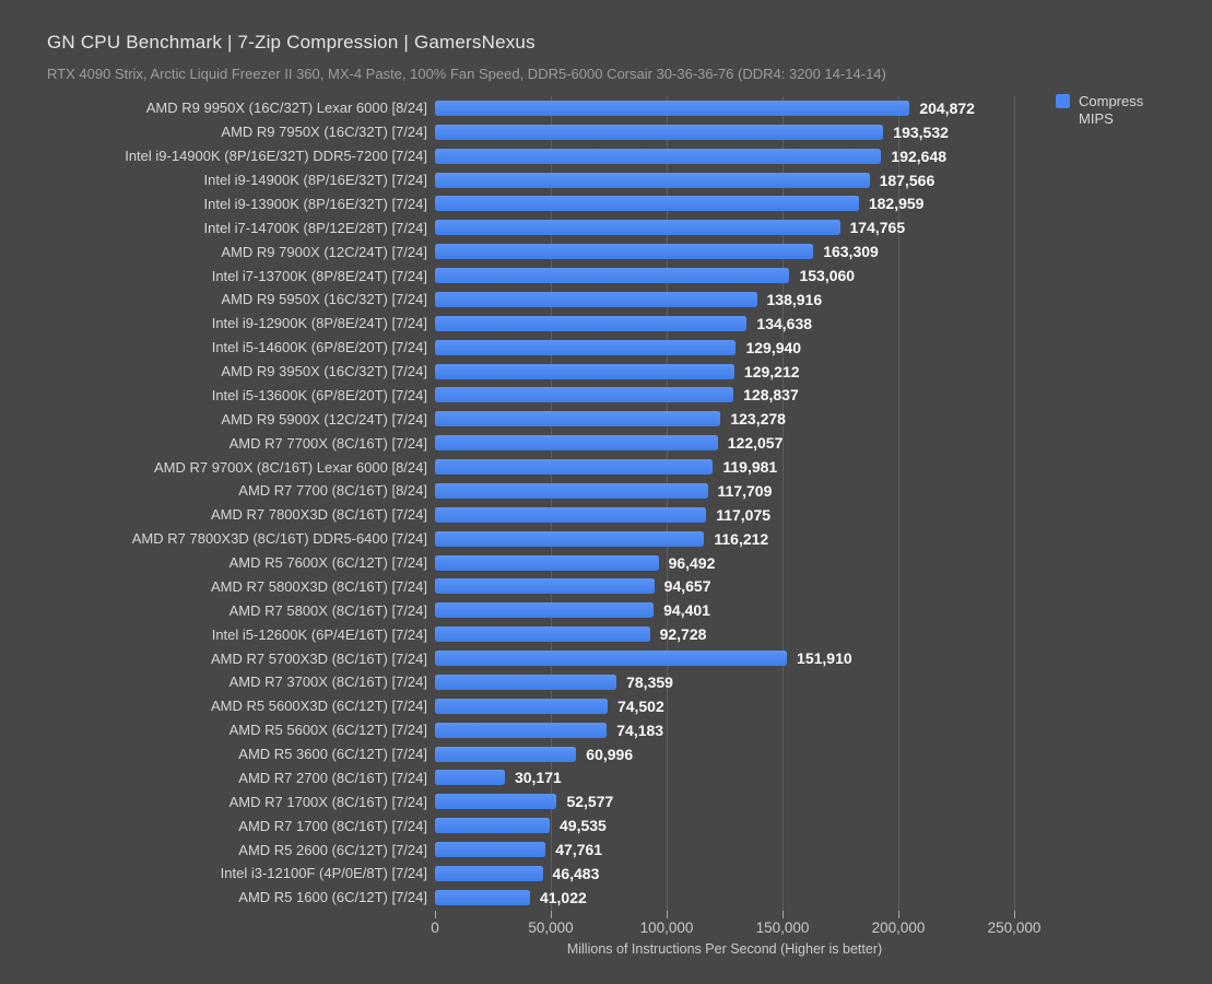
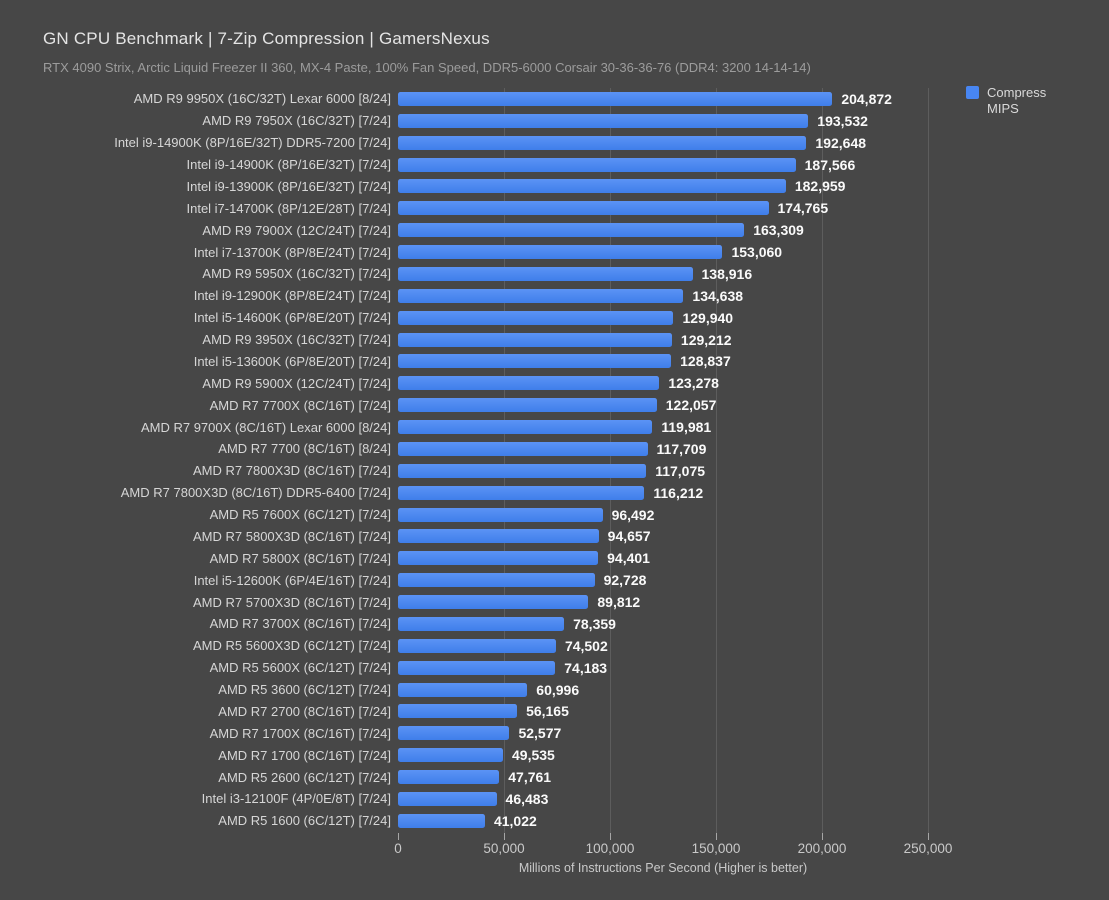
AMD R7 5700X3D (8C/16T) [7/24]: 151,910 -> 89,812
AMD R7 2700 (8C/16T) [7/24]: 30,171 -> 56,165
